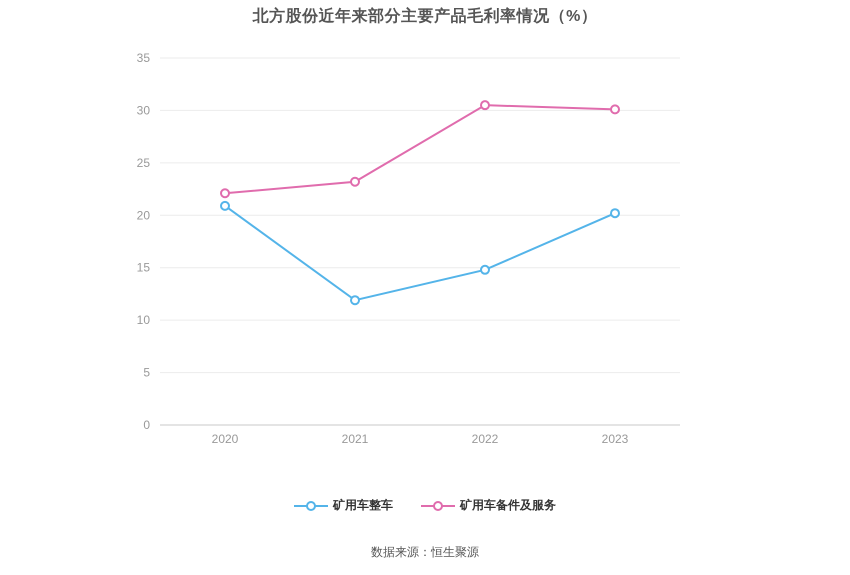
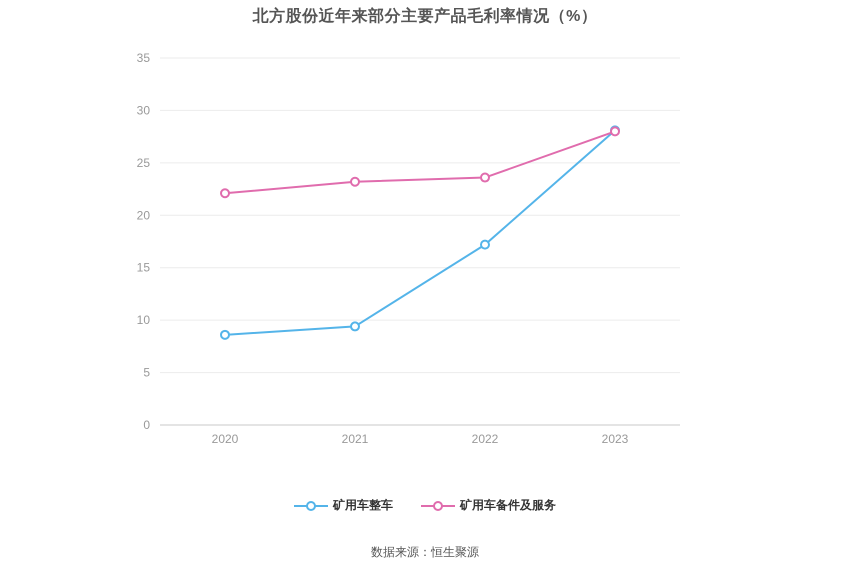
矿用车整车/2020: 20.9 -> 8.6
矿用车整车/2021: 11.9 -> 9.4
矿用车整车/2022: 14.8 -> 17.2
矿用车备件及服务/2022: 30.5 -> 23.6
矿用车整车/2023: 20.2 -> 28.1
矿用车备件及服务/2023: 30.1 -> 28.0
